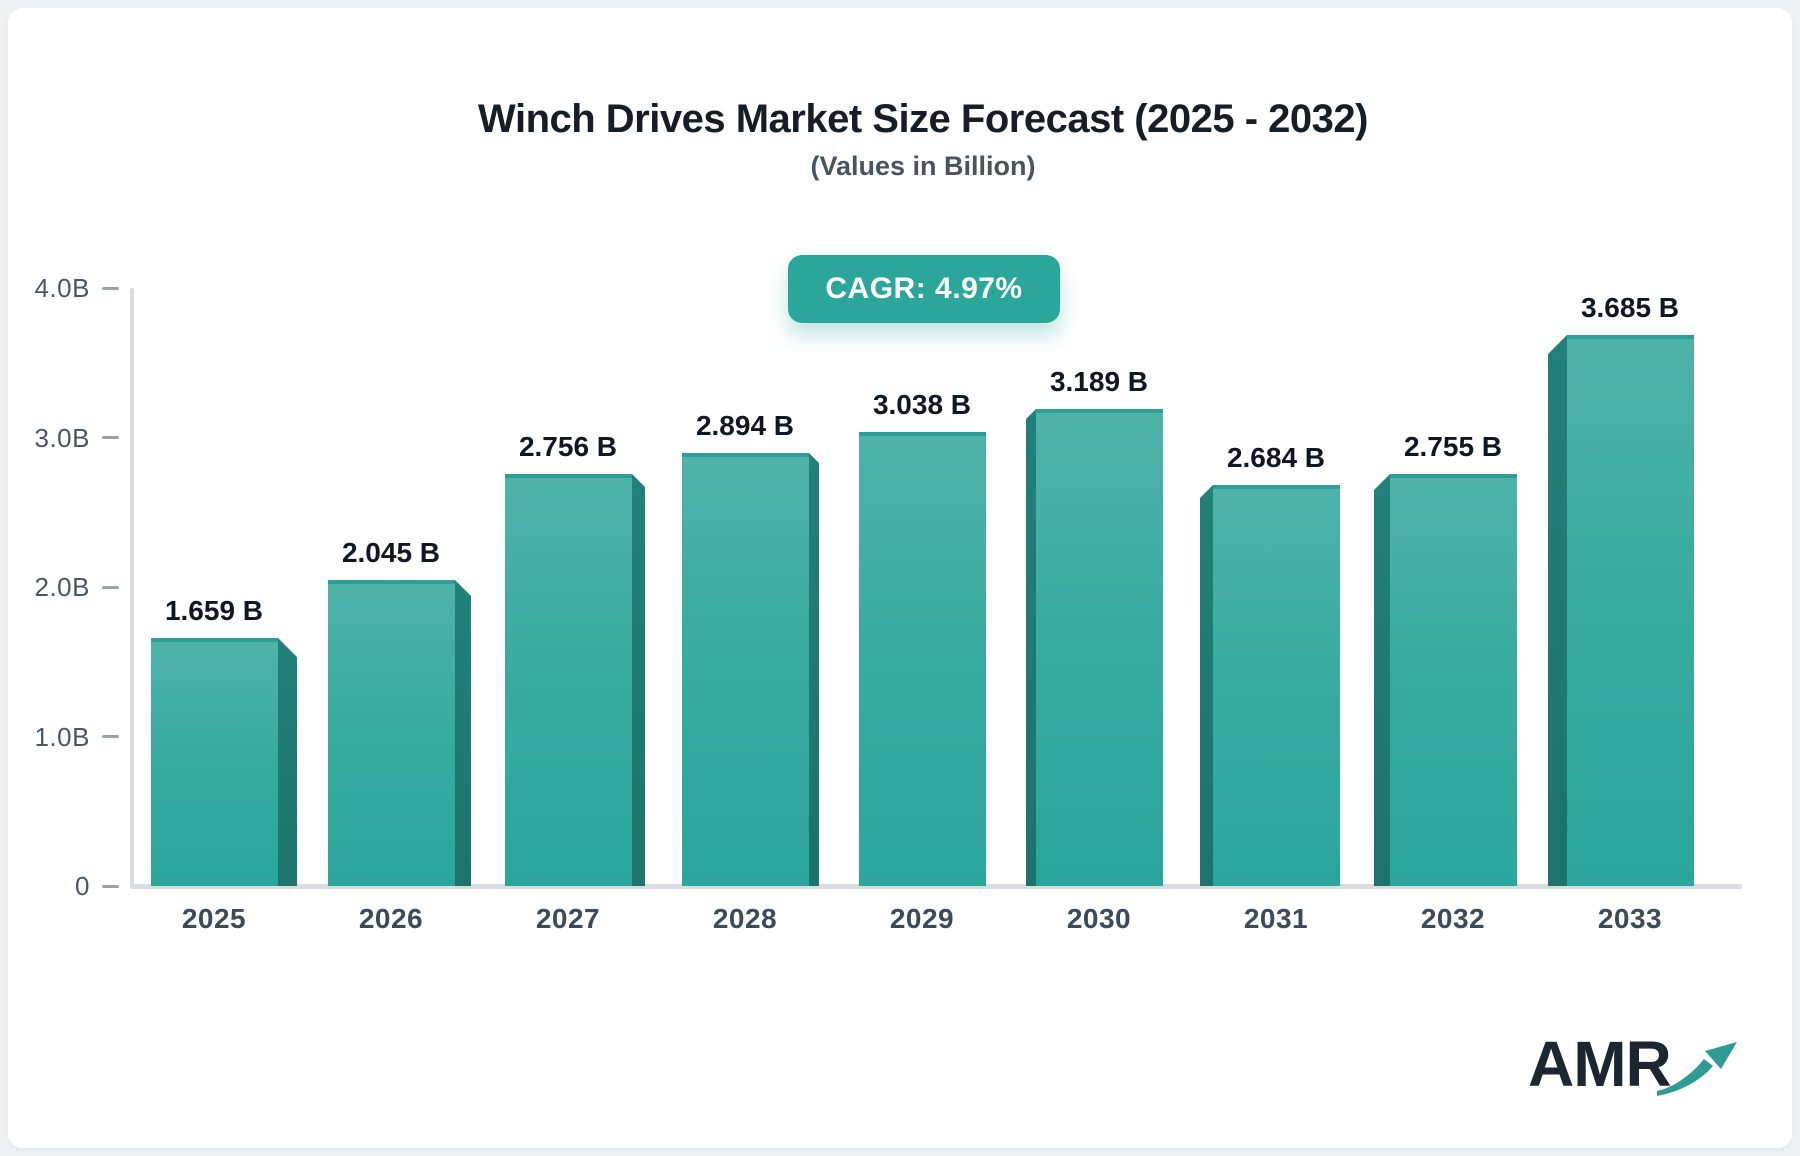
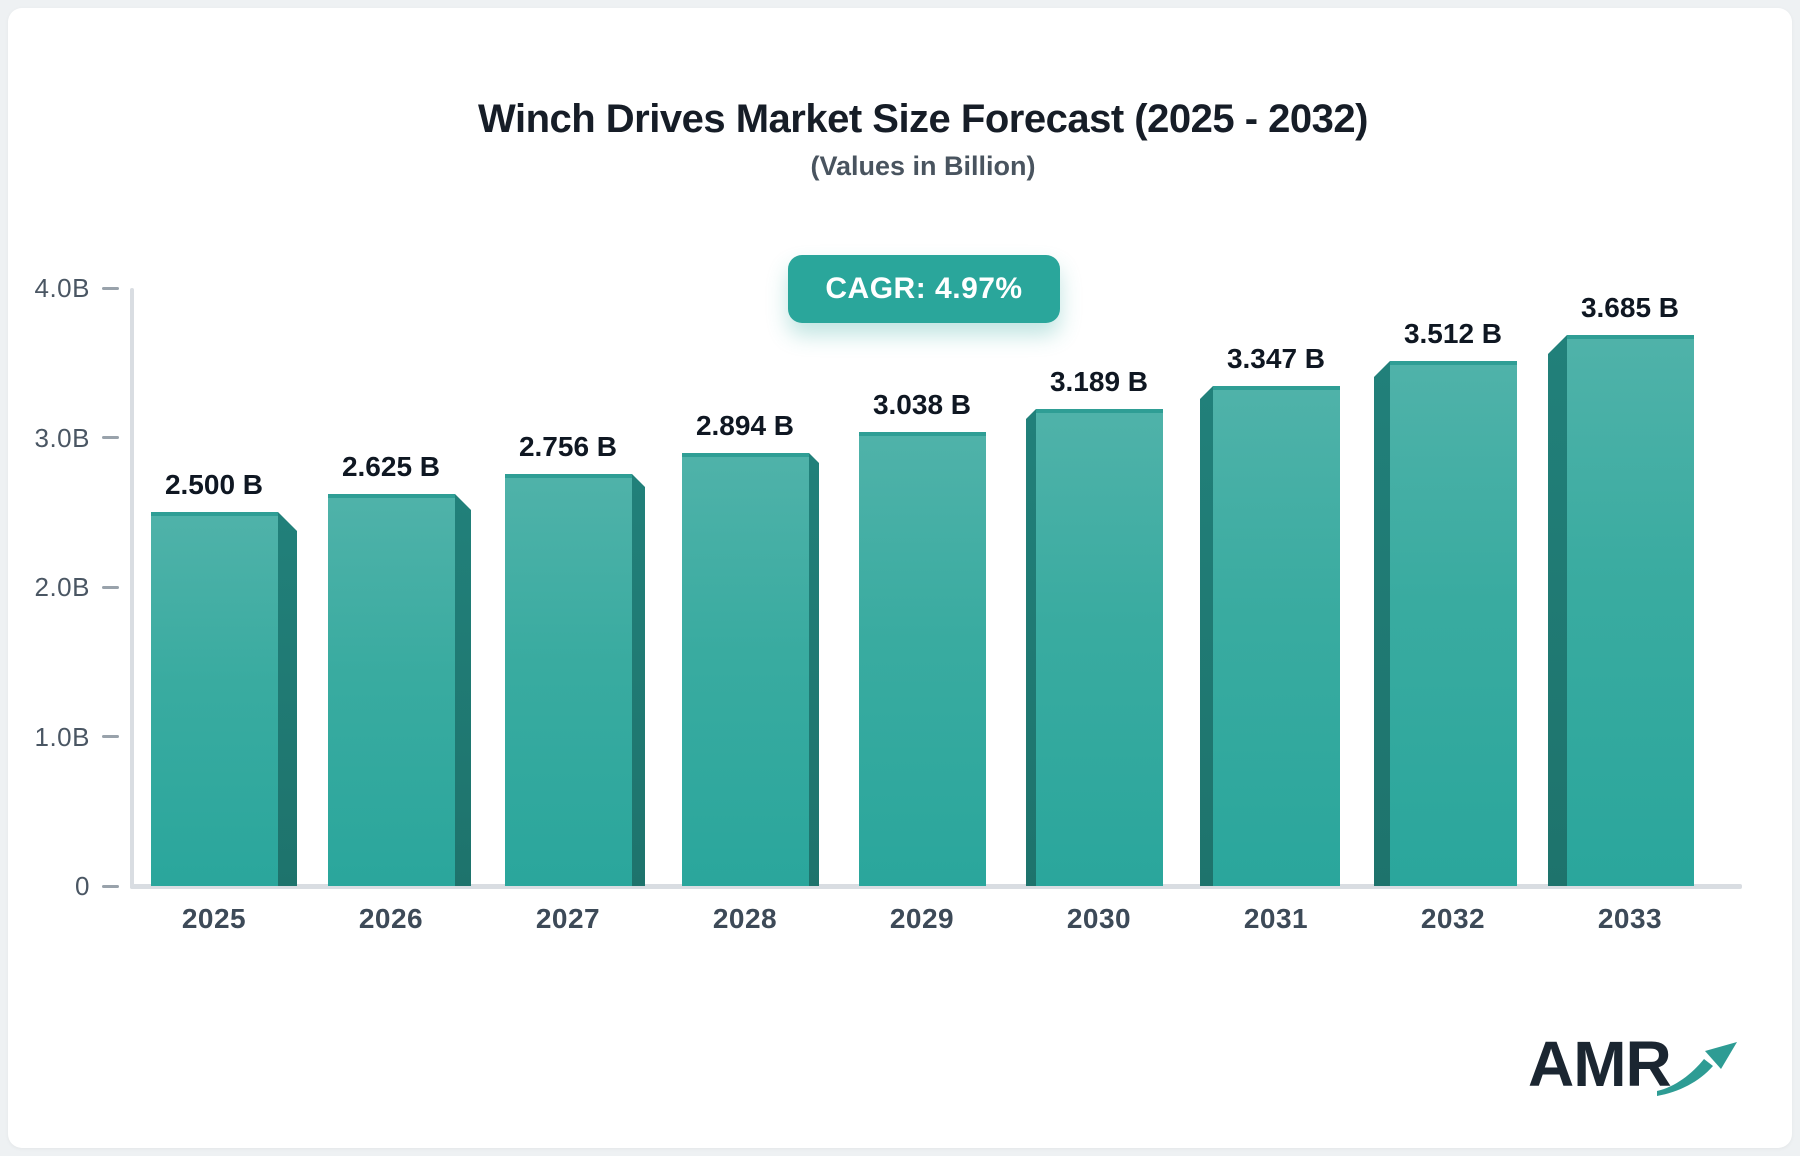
2025: 1.659 -> 2.500
2026: 2.045 -> 2.625
2031: 2.684 -> 3.347
2032: 2.755 -> 3.512
